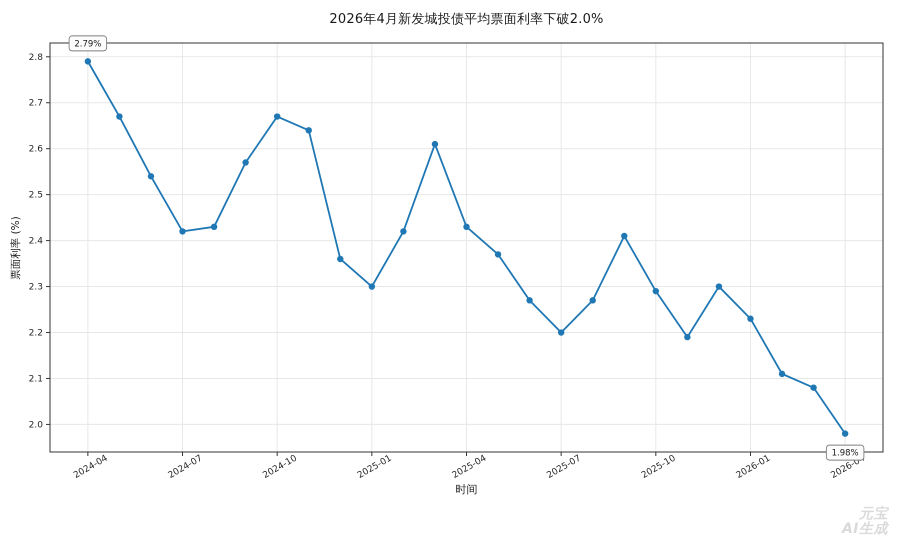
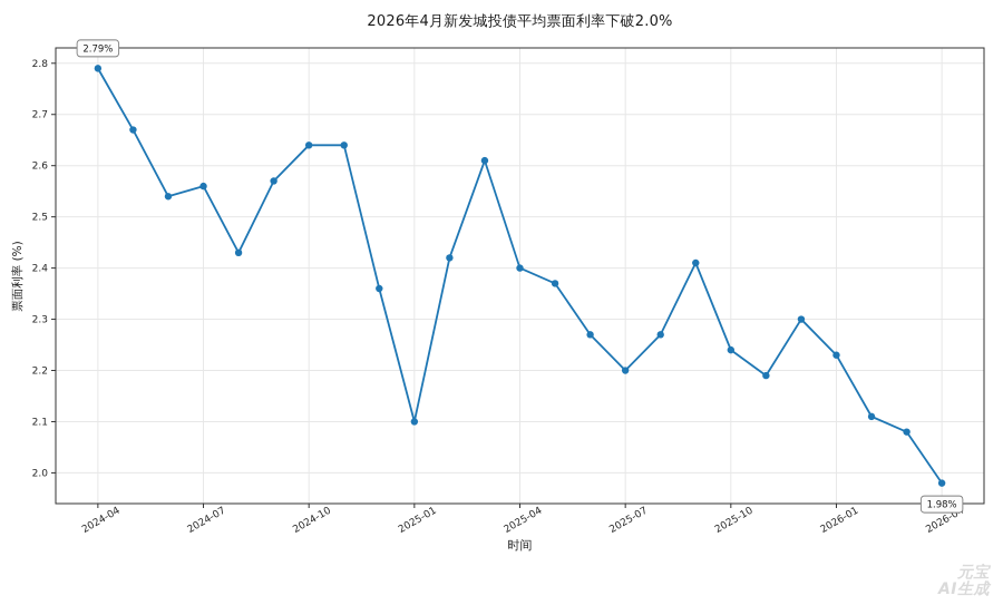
2024-07: 2.42 -> 2.56
2024-10: 2.67 -> 2.64
2025-01: 2.30 -> 2.10
2025-04: 2.43 -> 2.40
2025-10: 2.29 -> 2.24
